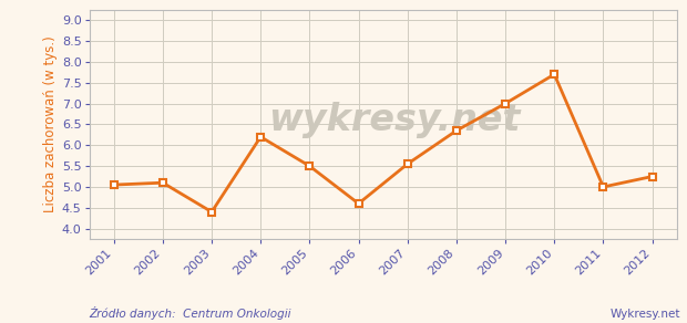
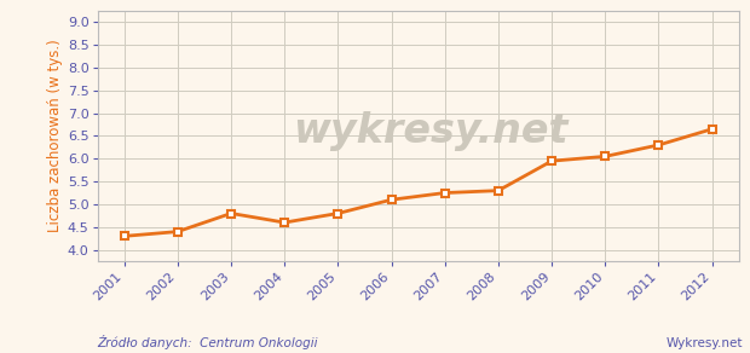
2001: 5.05 -> 4.30
2002: 5.10 -> 4.40
2003: 4.40 -> 4.80
2004: 6.20 -> 4.60
2005: 5.50 -> 4.80
2006: 4.60 -> 5.10
2007: 5.55 -> 5.25
2008: 6.35 -> 5.30
2009: 7.00 -> 5.95
2010: 7.70 -> 6.05
2011: 5.00 -> 6.30
2012: 5.25 -> 6.65
